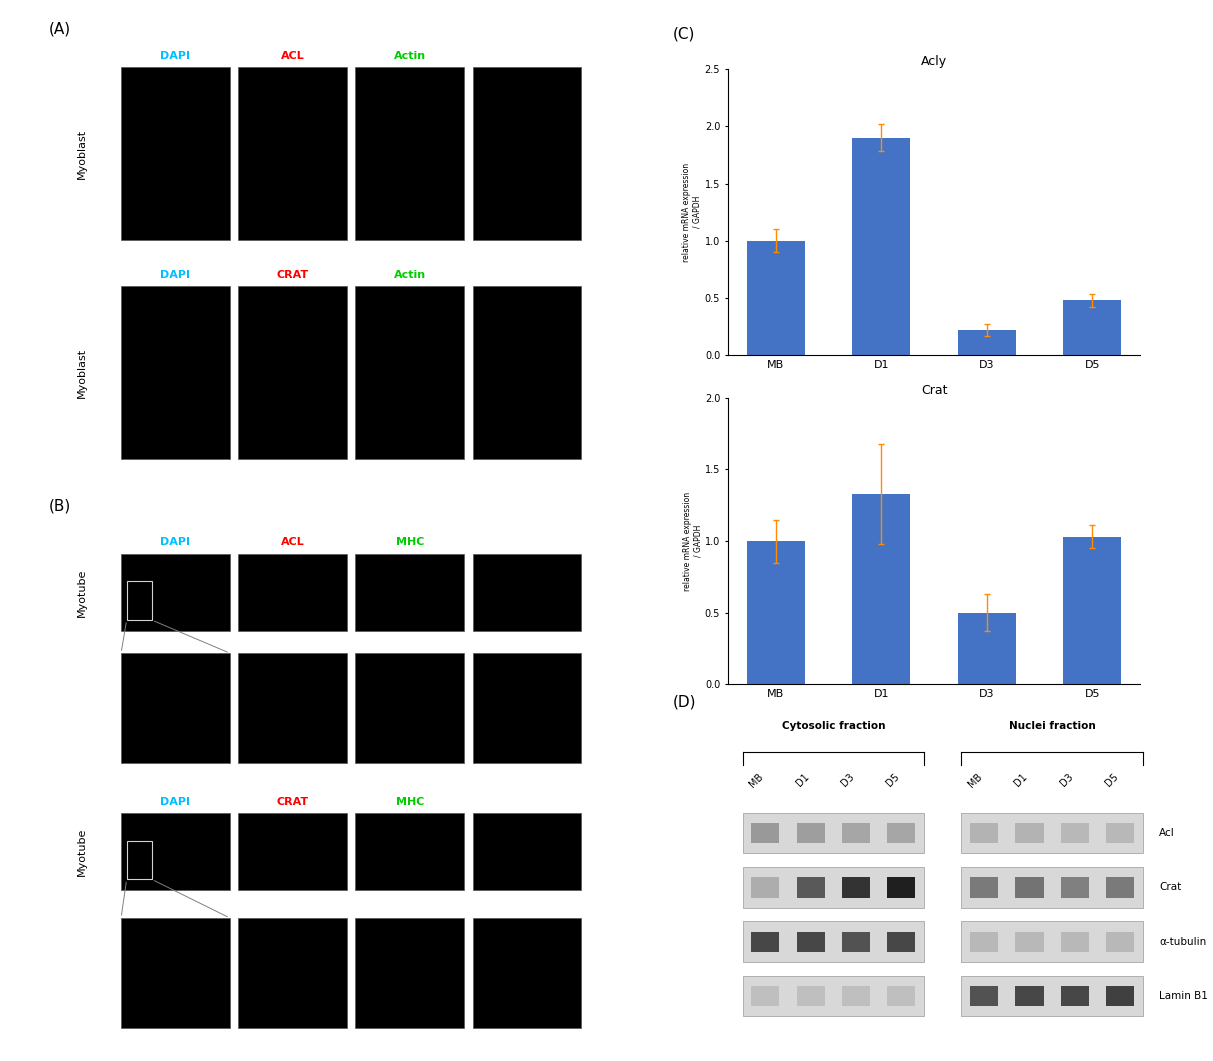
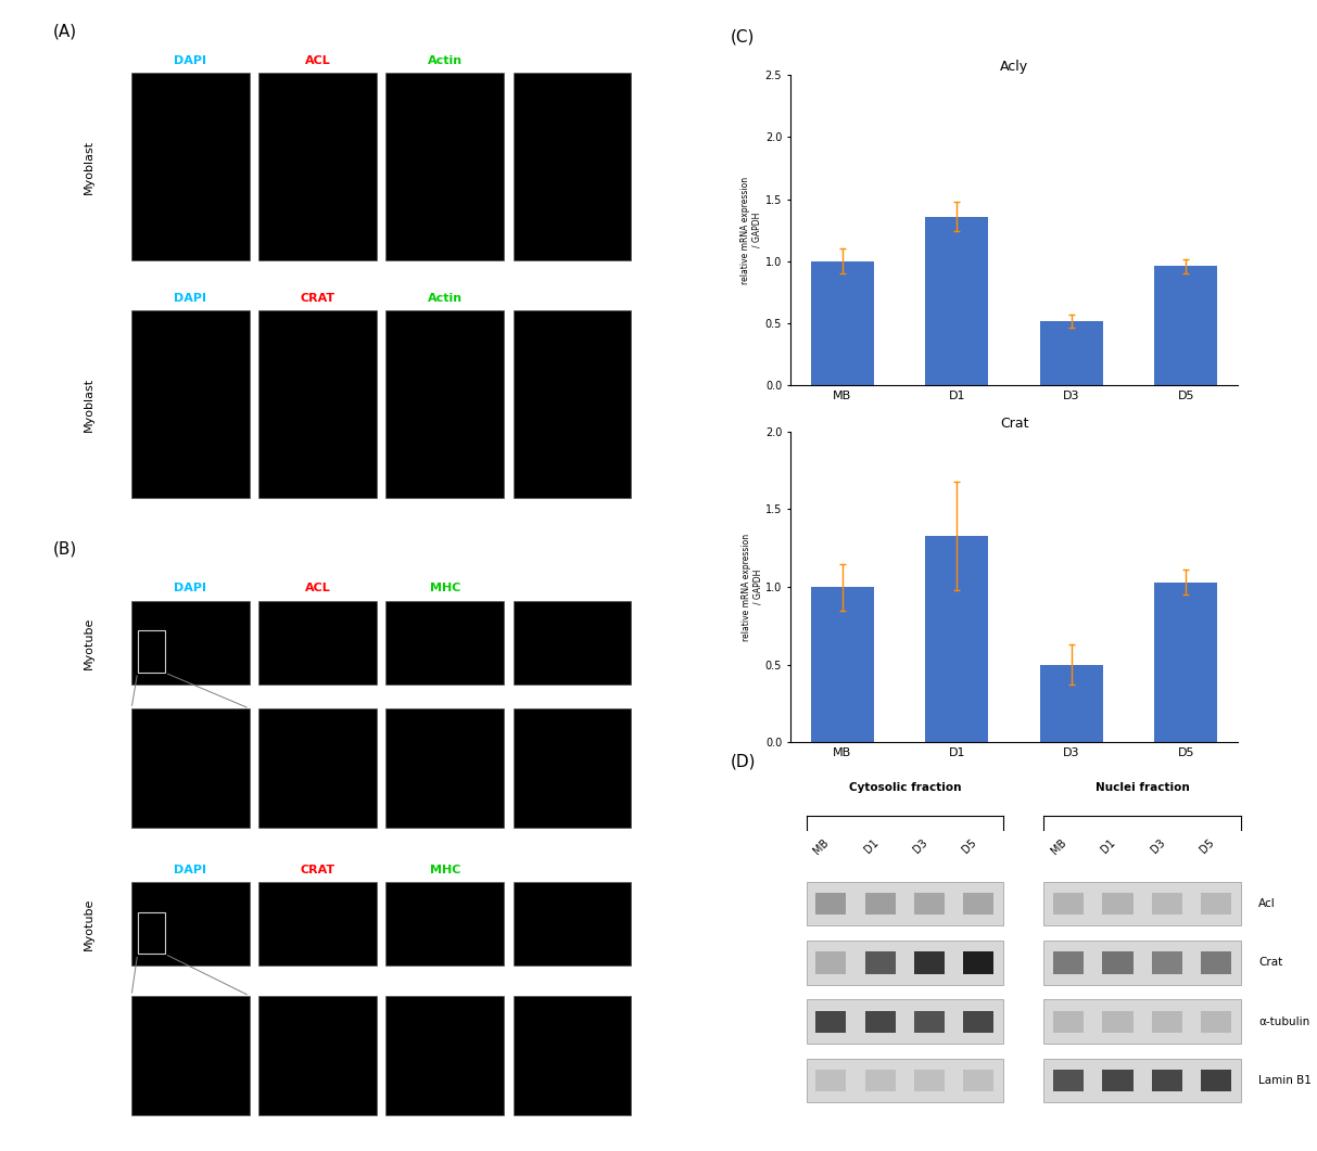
Acly/D1: 1.90 -> 1.36
Acly/D3: 0.22 -> 0.52
Acly/D5: 0.48 -> 0.96
